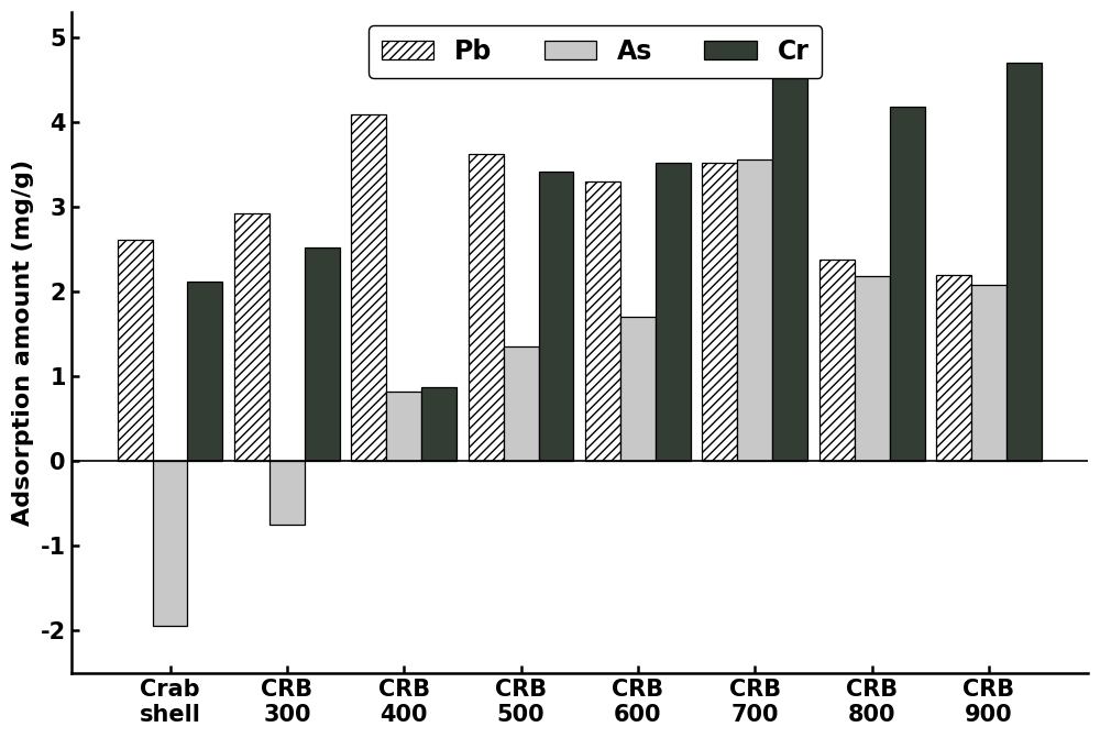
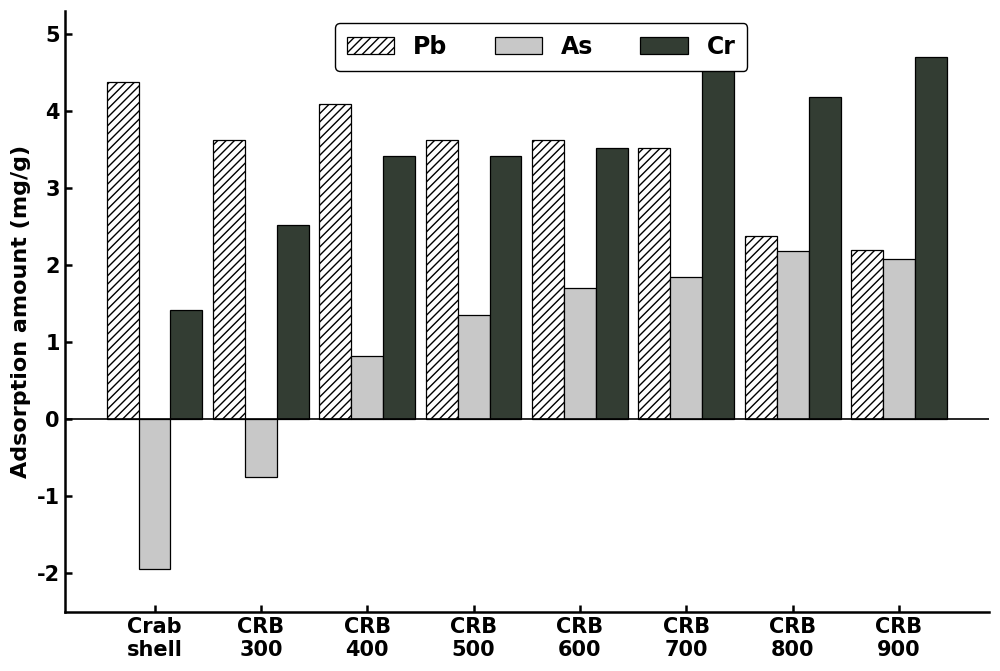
Pb/Crab shell: 2.62 -> 4.38
Cr/Crab shell: 2.12 -> 1.42
Pb/CRB 300: 2.92 -> 3.62
Cr/CRB 400: 0.88 -> 3.42
Pb/CRB 600: 3.30 -> 3.62
As/CRB 700: 3.56 -> 1.85
